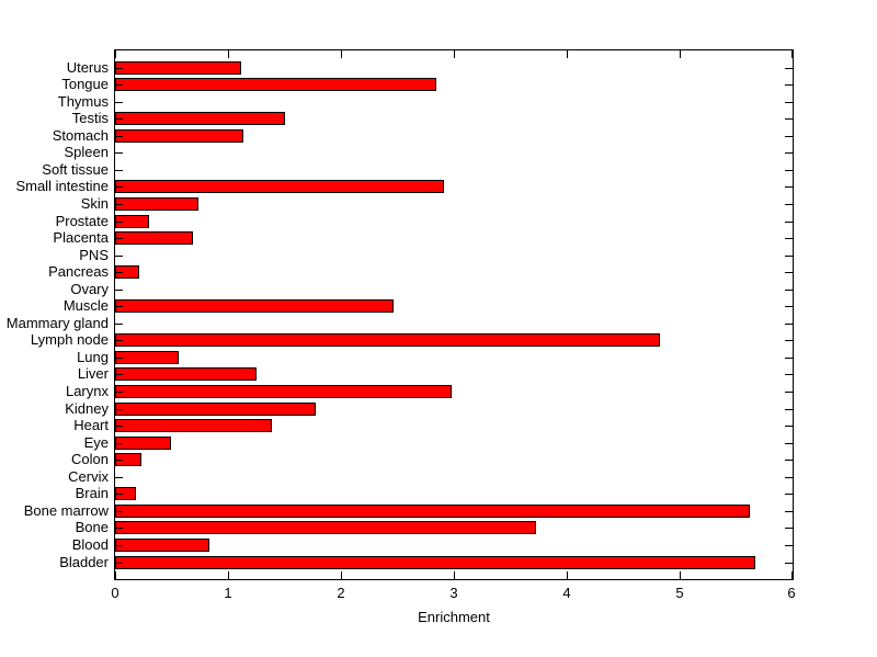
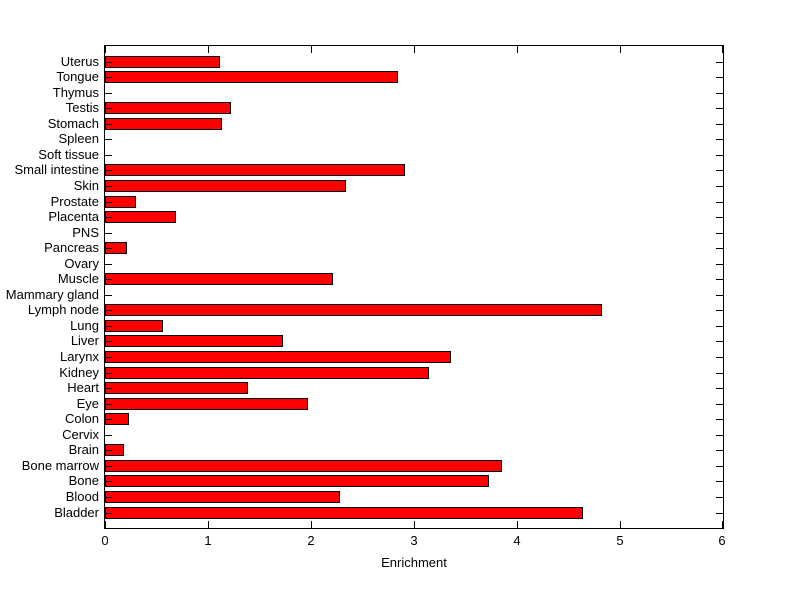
Testis: 1.50 -> 1.22
Skin: 0.74 -> 2.34
Muscle: 2.47 -> 2.21
Liver: 1.25 -> 1.73
Larynx: 2.98 -> 3.36
Kidney: 1.78 -> 3.15
Eye: 0.49 -> 1.97
Bone marrow: 5.62 -> 3.85
Blood: 0.83 -> 2.28
Bladder: 5.67 -> 4.64
